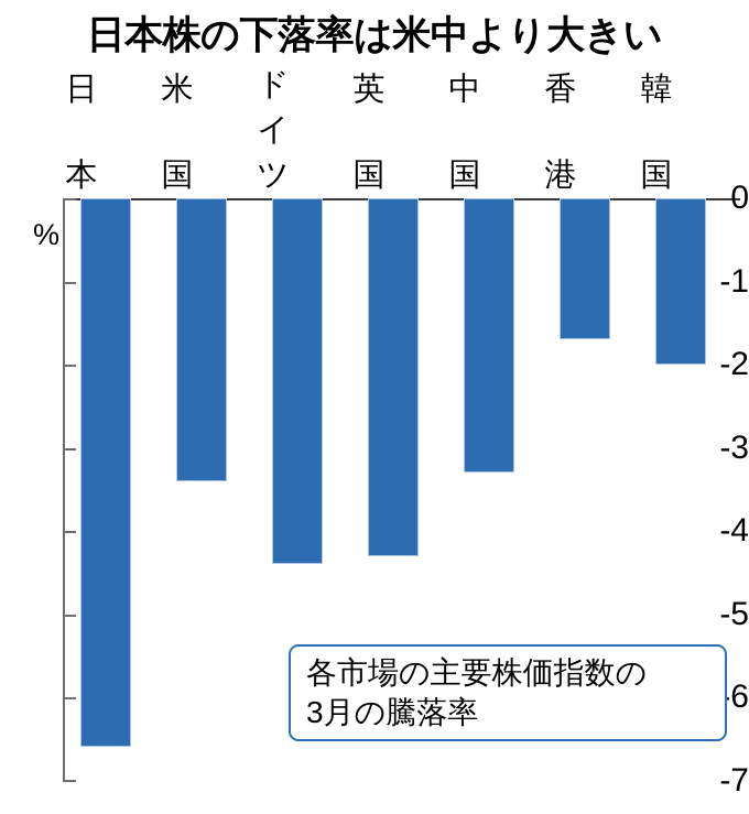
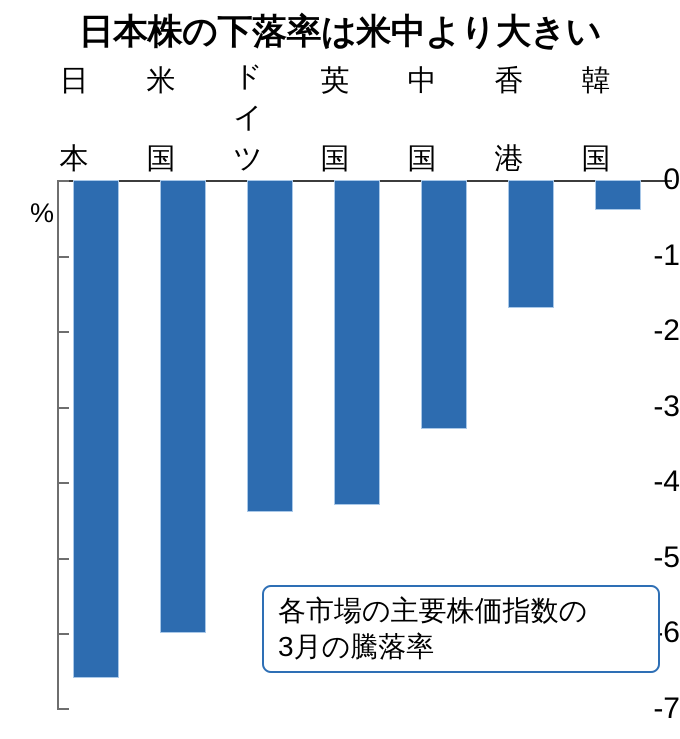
米国: -3.4 -> -6.0
韓国: -2.0 -> -0.4
